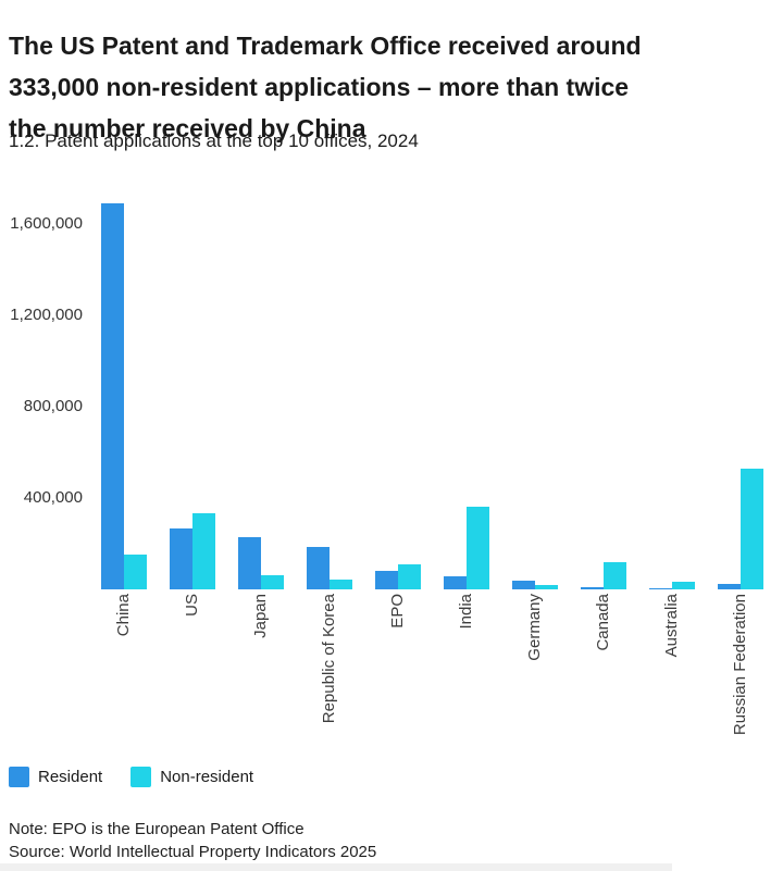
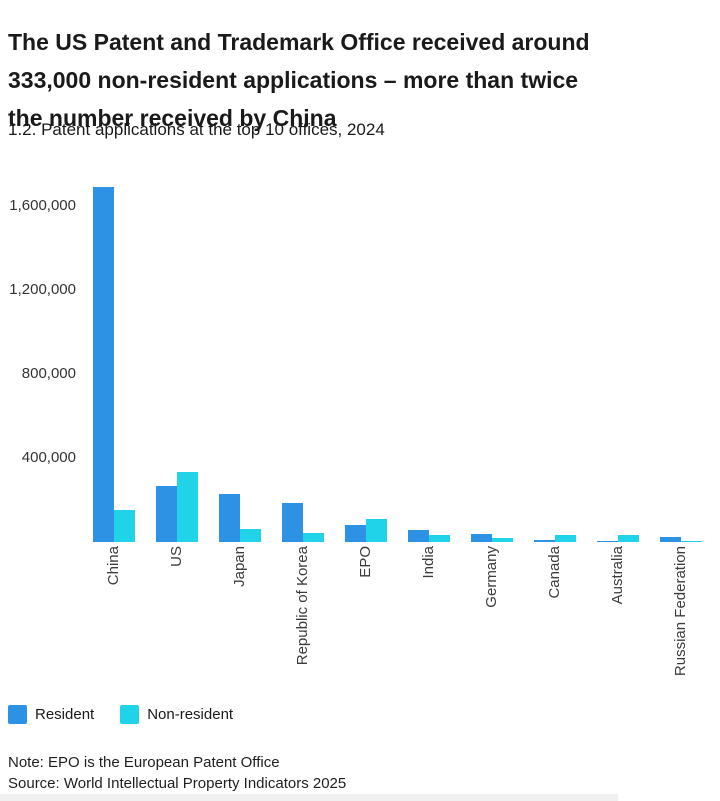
Non-resident/India: 360000 -> 40000
Non-resident/Canada: 120000 -> 40000
Non-resident/Russian Federation: 530000 -> 10000
